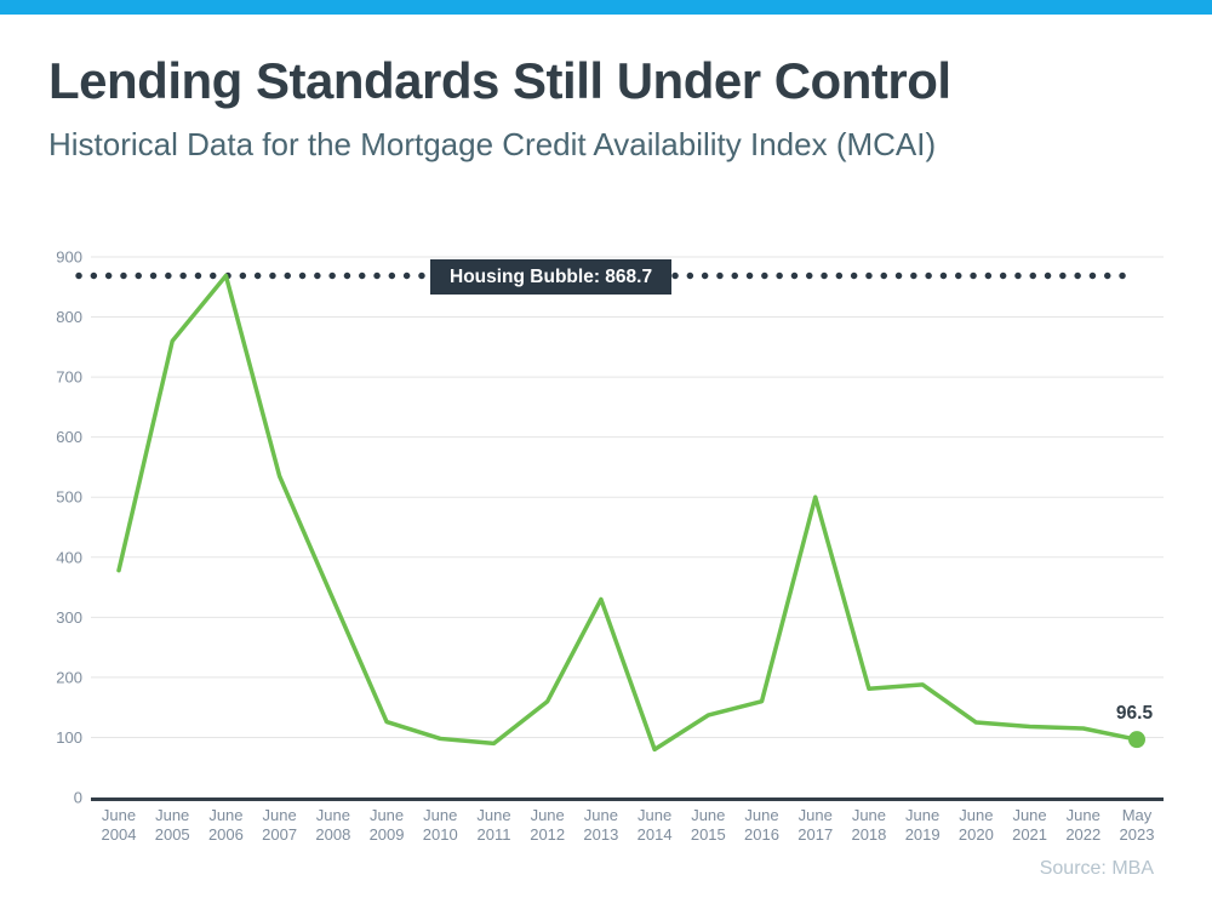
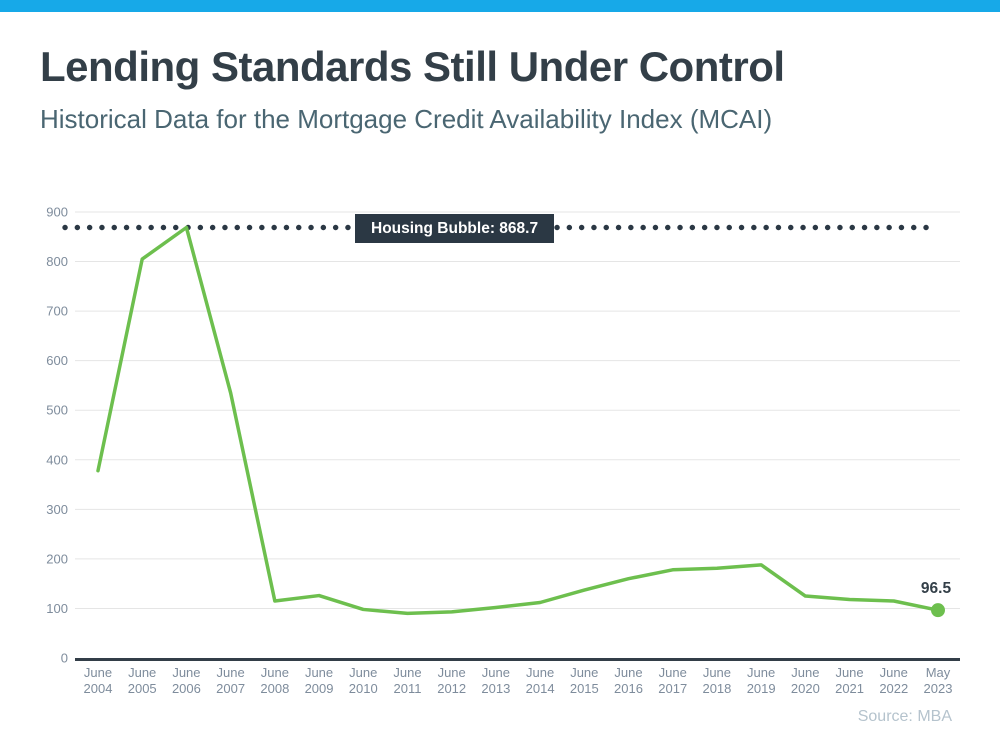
June 2005: 760 -> 800
June 2008: 330 -> 120
June 2012: 160 -> 90
June 2013: 330 -> 100
June 2014: 80 -> 110
June 2017: 500 -> 180
